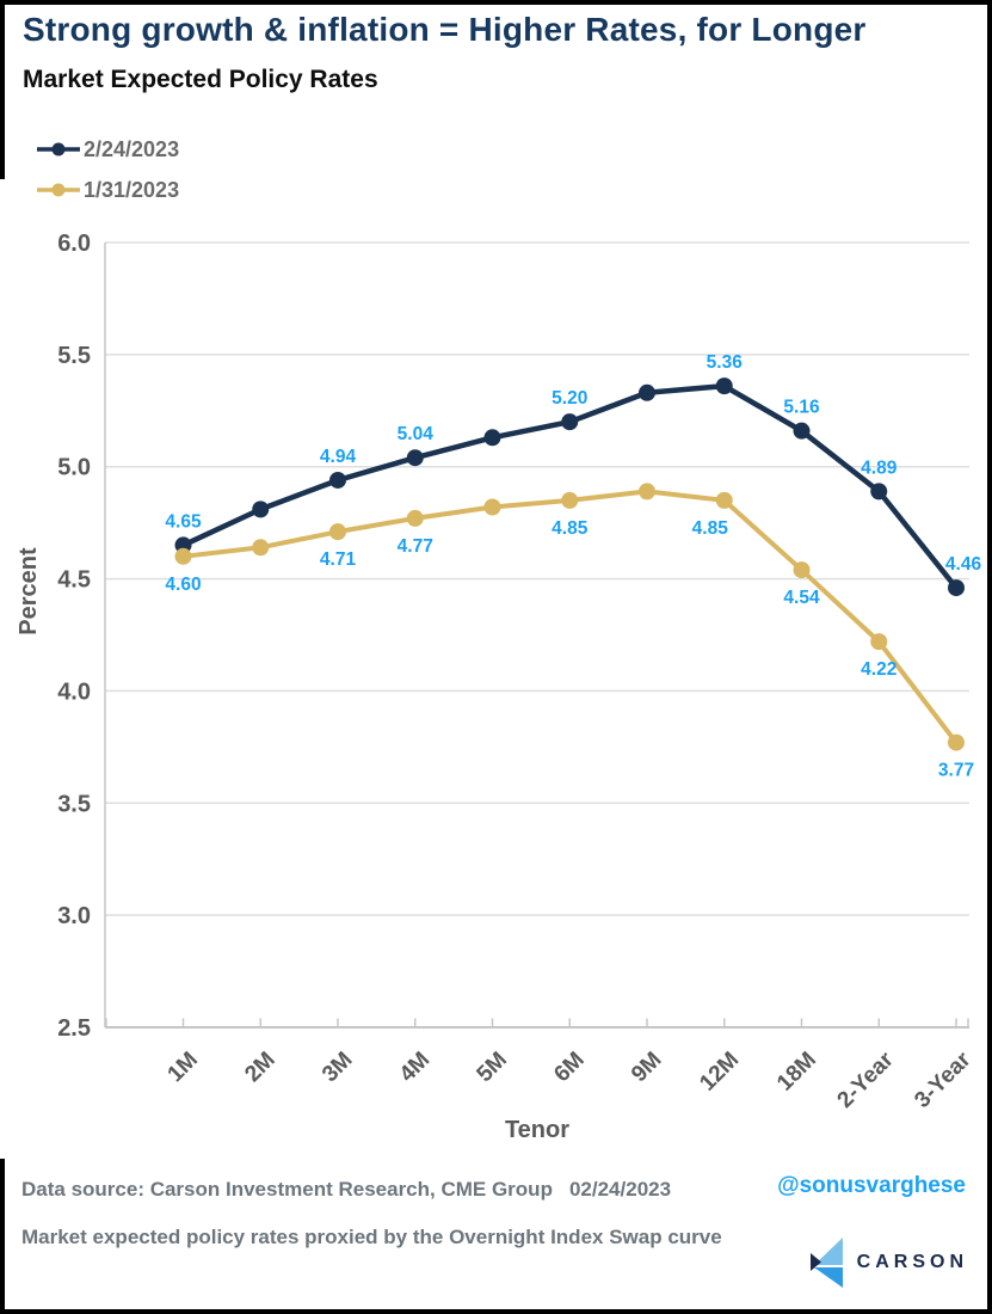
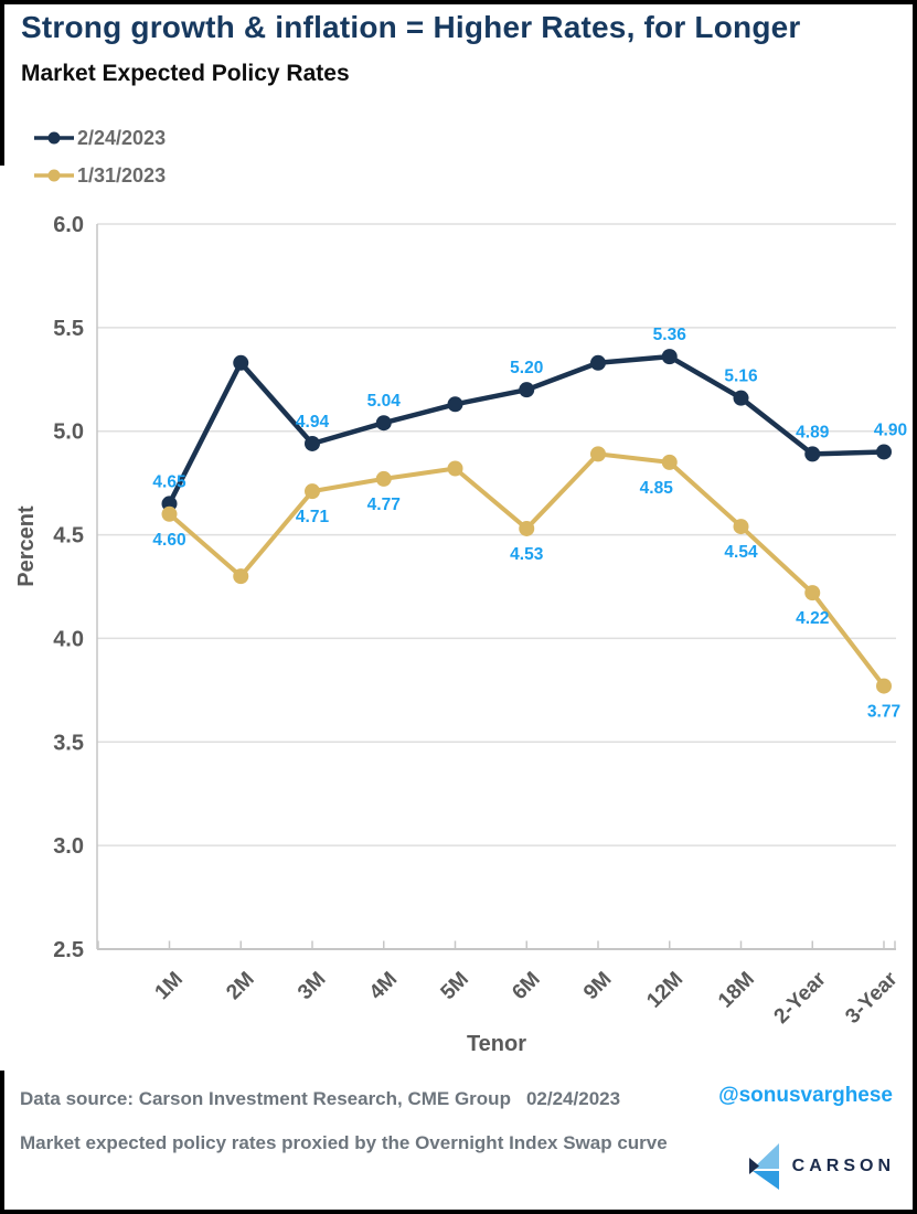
2/24/2023/2M: 4.81 -> 5.33
1/31/2023/2M: 4.64 -> 4.30
1/31/2023/6M: 4.85 -> 4.53
2/24/2023/3-Year: 4.46 -> 4.90
